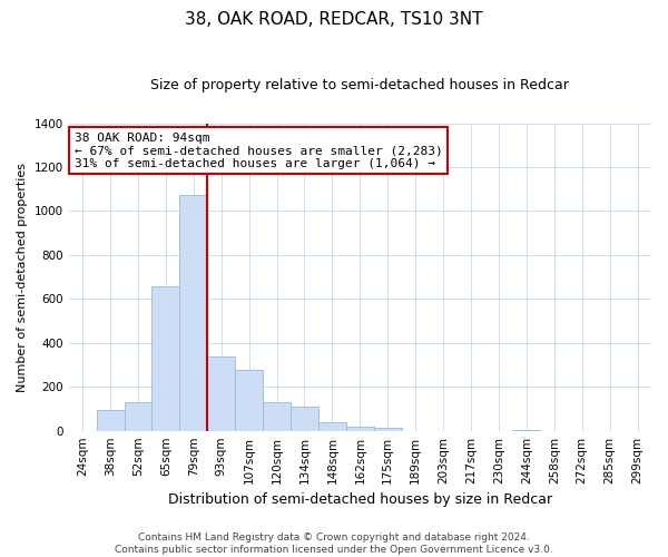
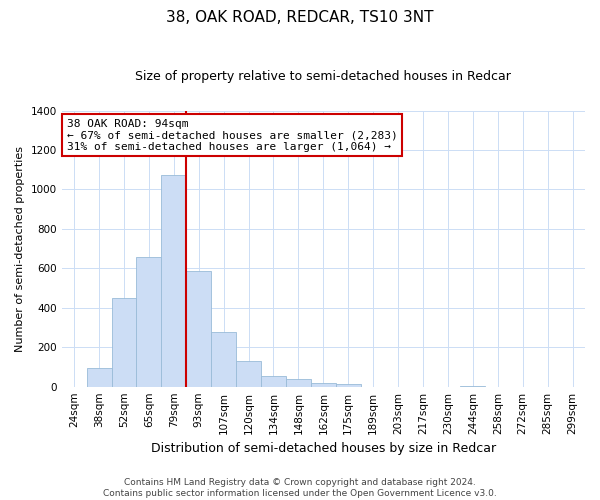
52sqm: 130 -> 450
93sqm: 340 -> 580
134sqm: 110 -> 60
